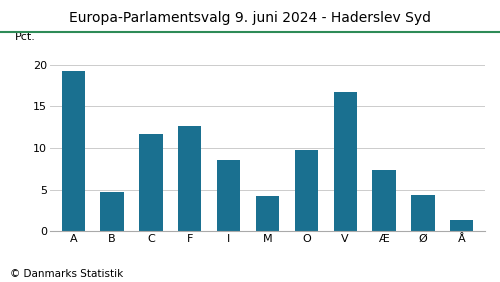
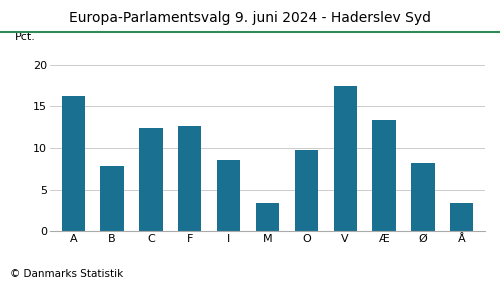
A: 19.3 -> 16.2
B: 4.7 -> 7.8
C: 11.7 -> 12.4
M: 4.2 -> 3.4
V: 16.7 -> 17.4
Æ: 7.4 -> 13.4
Ø: 4.4 -> 8.2
Å: 1.4 -> 3.4
